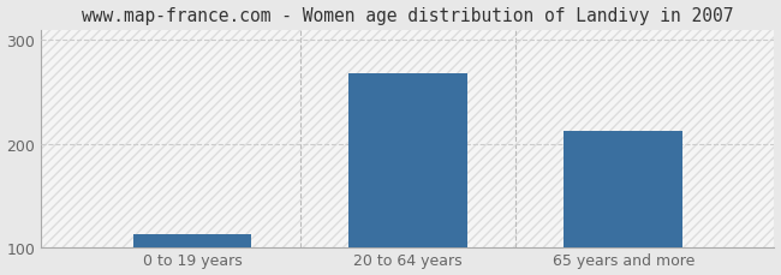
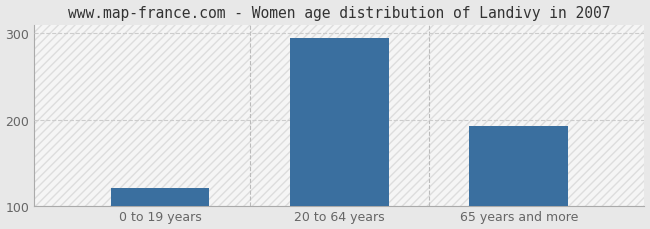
0 to 19 years: 112 -> 120
20 to 64 years: 268 -> 295
65 years and more: 212 -> 192
